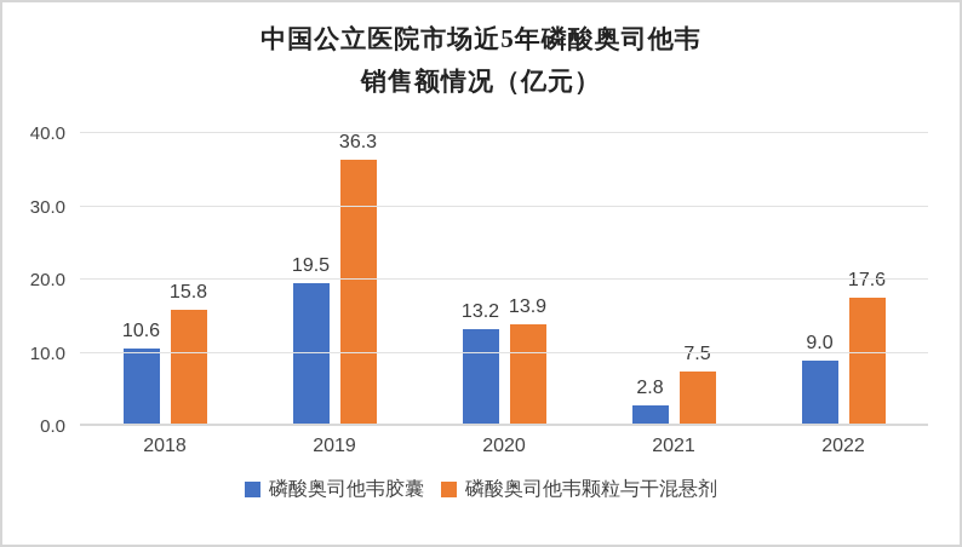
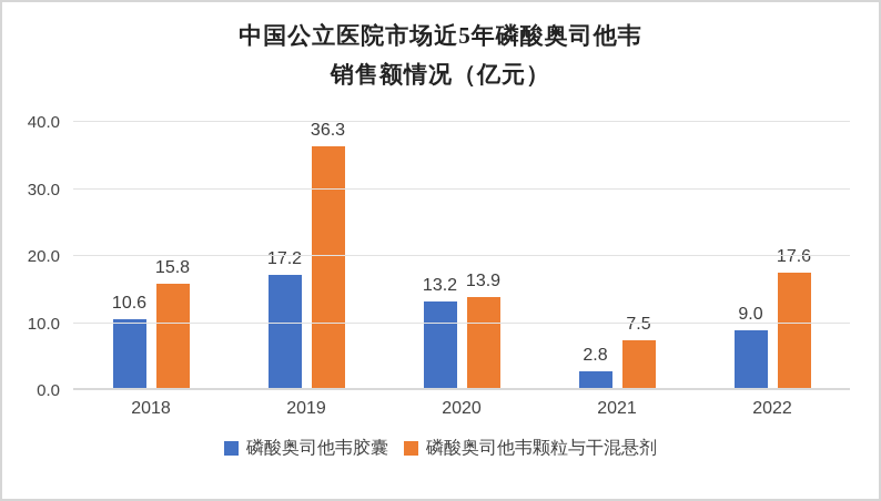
磷酸奥司他韦胶囊/2019: 19.5 -> 17.2
